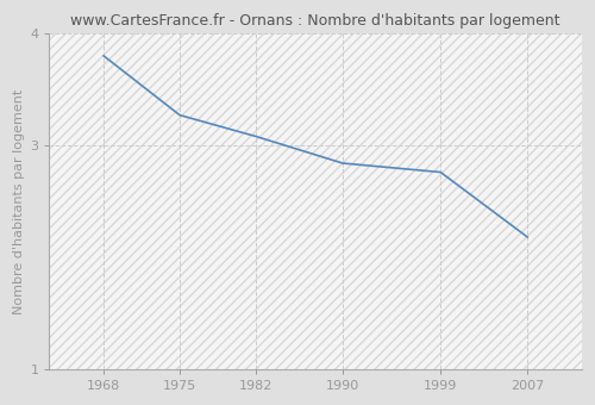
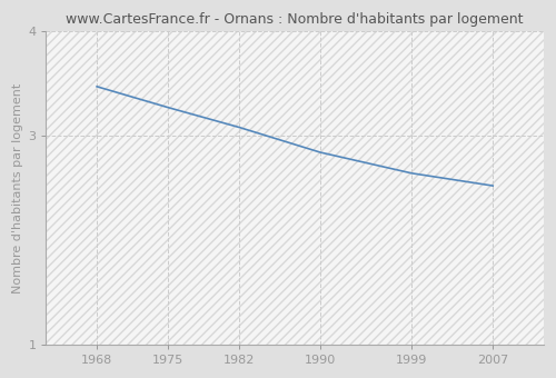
1968: 3.80 -> 3.47
1999: 2.76 -> 2.64
2007: 2.18 -> 2.52
